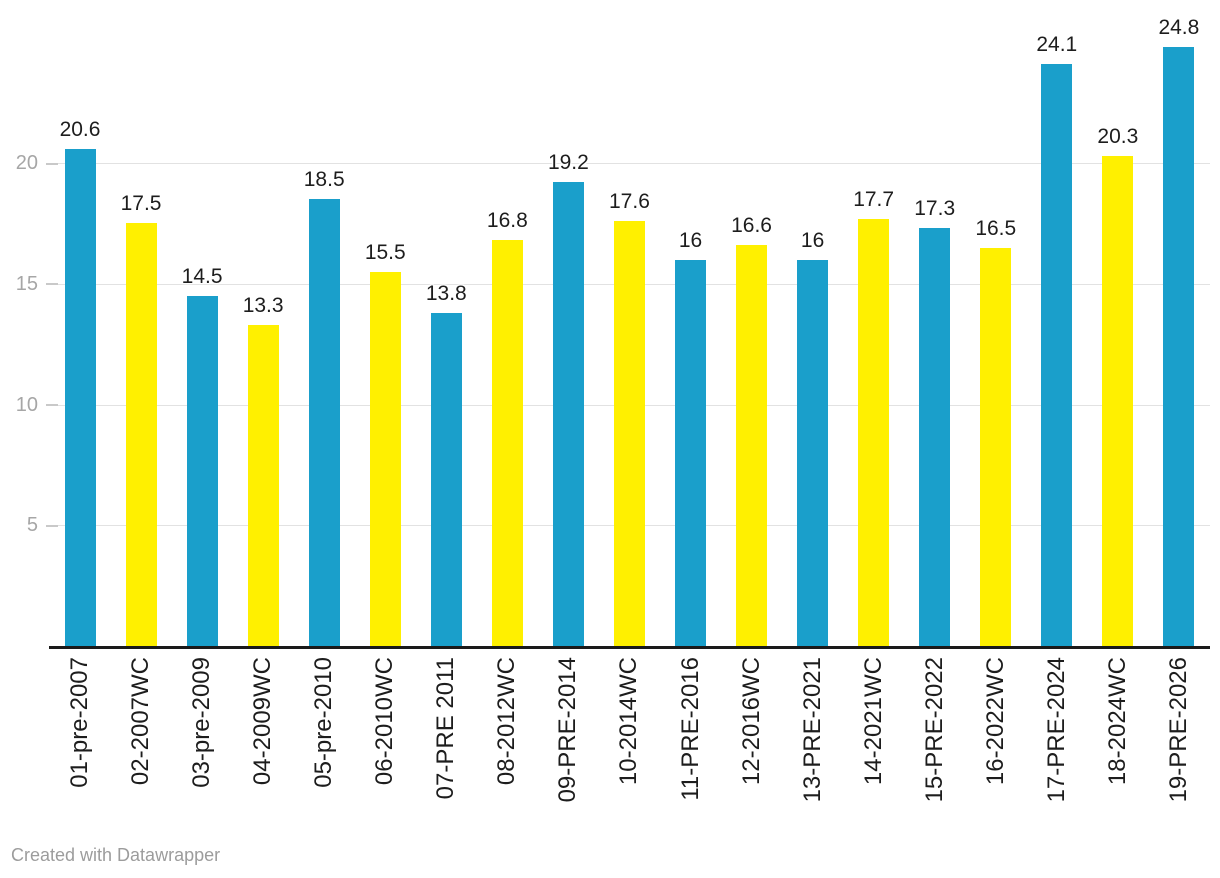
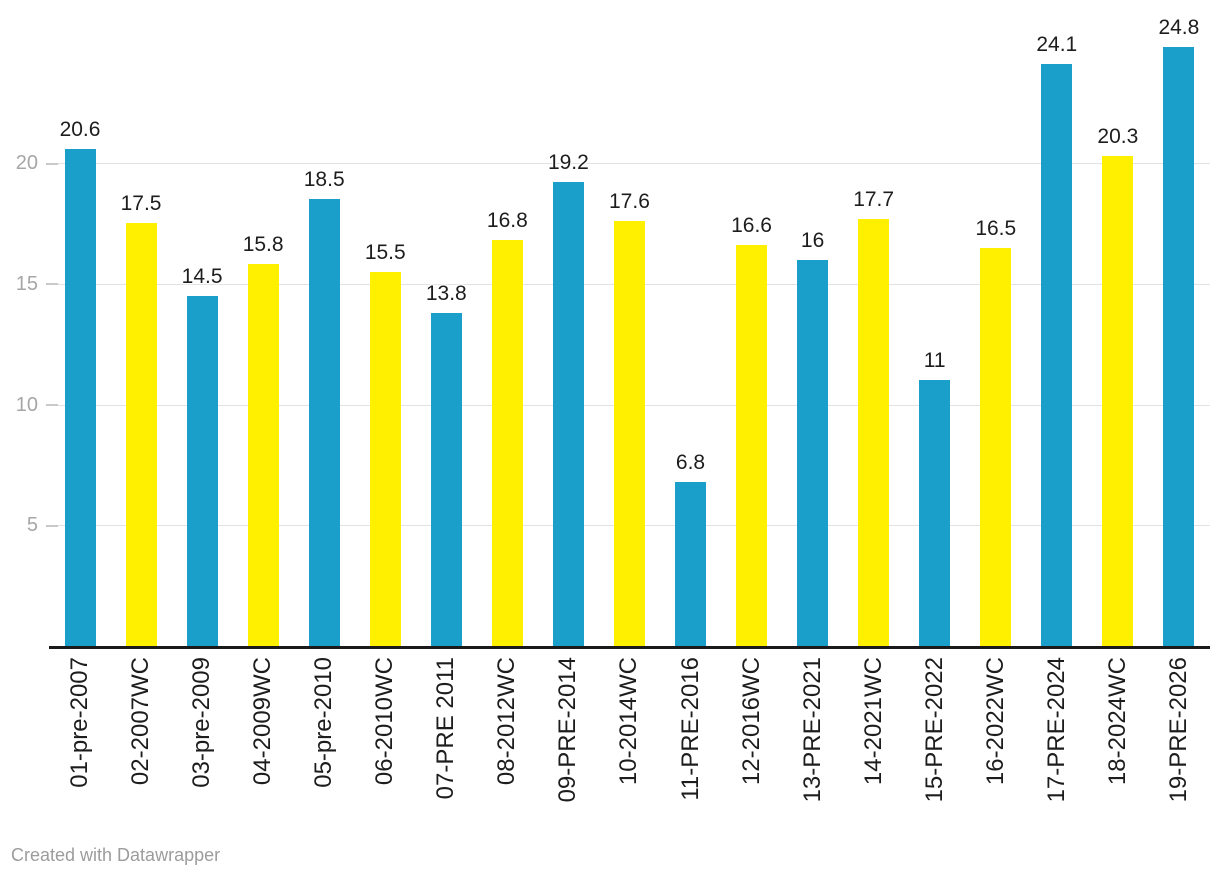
04-2009WC: 13.3 -> 15.8
11-PRE-2016: 16 -> 6.8
15-PRE-2022: 17.3 -> 11
